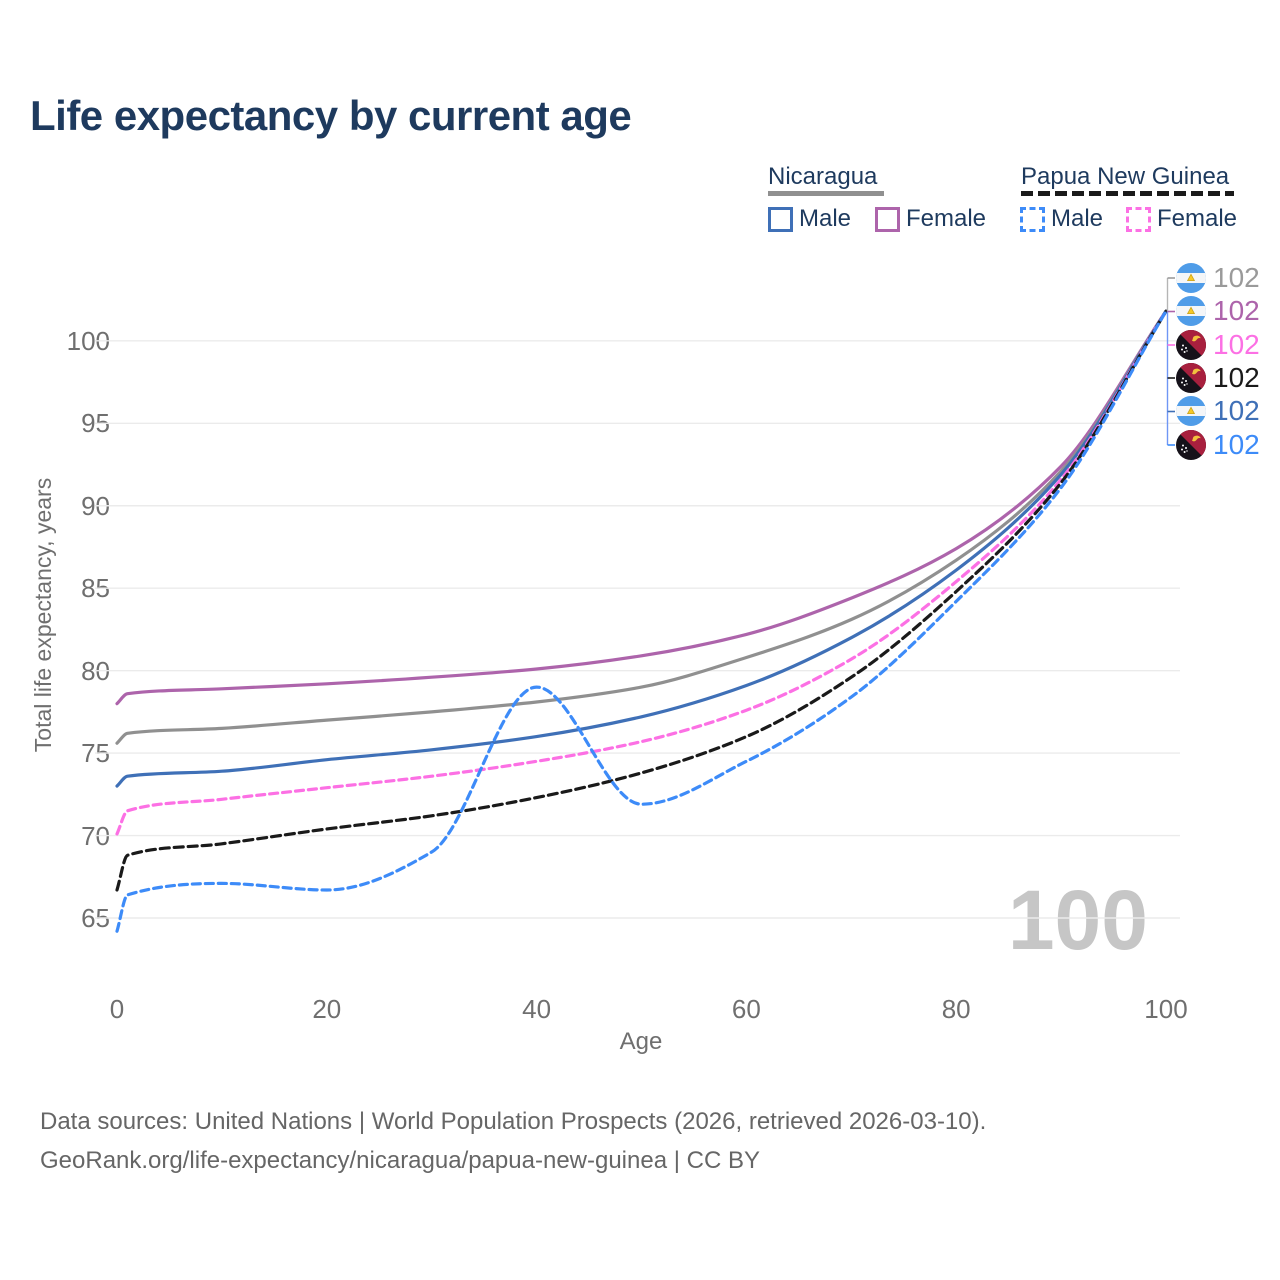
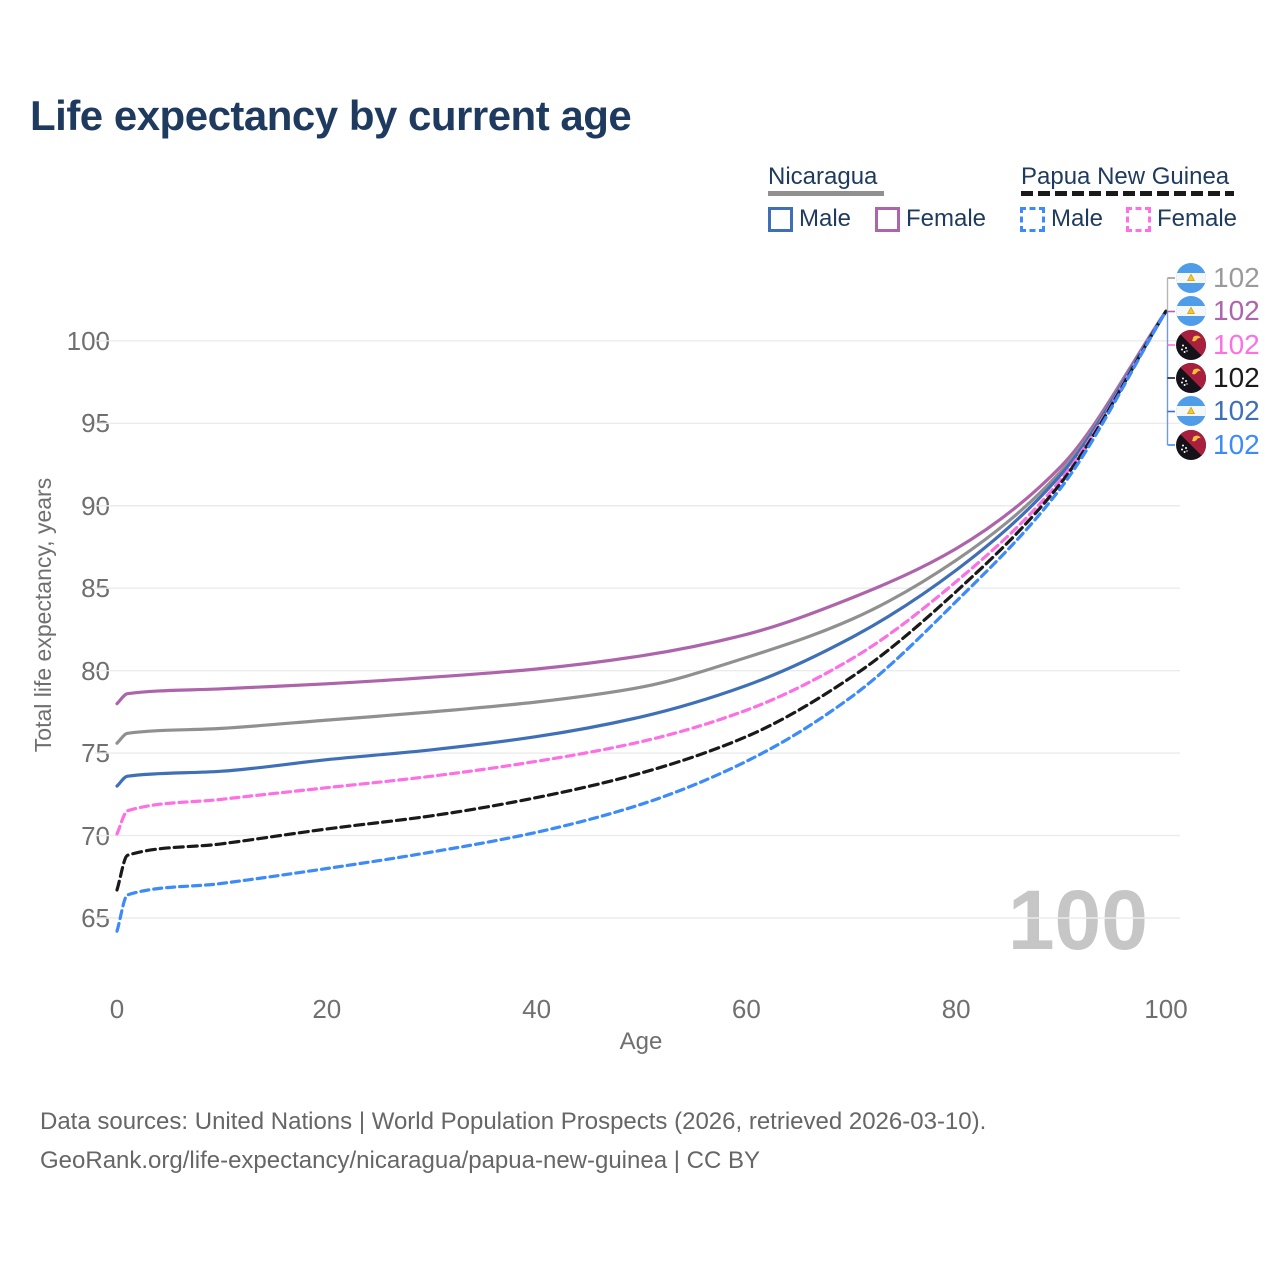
Papua New Guinea Male/20: 66.7 -> 68.0
Papua New Guinea Male/40: 79.0 -> 70.2
